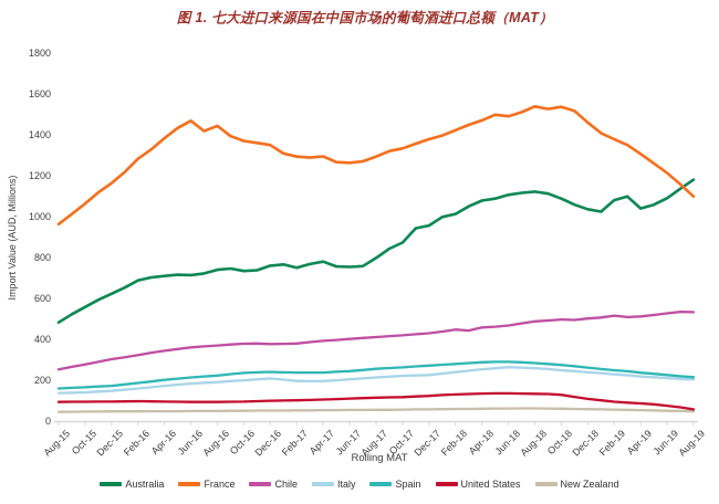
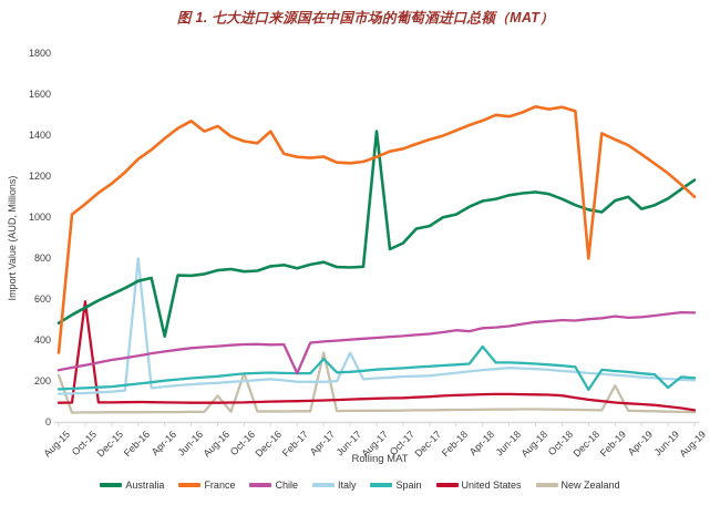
France/Aug-15: 960 -> 340
New Zealand/Aug-15: 50 -> 230
United States/Oct-15: 100 -> 590
Italy/Feb-16: 160 -> 800
Australia/Apr-16: 710 -> 420
New Zealand/Aug-16: 50 -> 130
New Zealand/Oct-16: 50 -> 240
France/Dec-16: 1350 -> 1420
Chile/Feb-17: 380 -> 240
Spain/Apr-17: 240 -> 310
New Zealand/Apr-17: 60 -> 340
Italy/Jun-17: 210 -> 340
Australia/Aug-17: 800 -> 1420
Spain/Apr-18: 290 -> 370
France/Dec-18: 1460 -> 800
Spain/Dec-18: 260 -> 160
New Zealand/Feb-19: 60 -> 180
Spain/Jun-19: 230 -> 170
